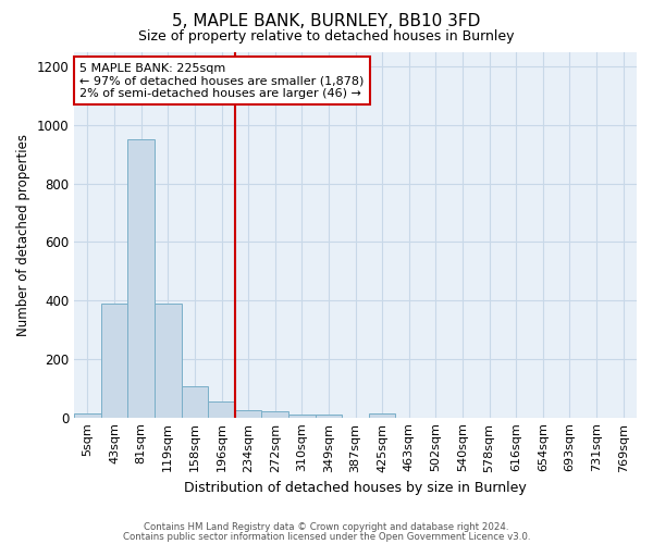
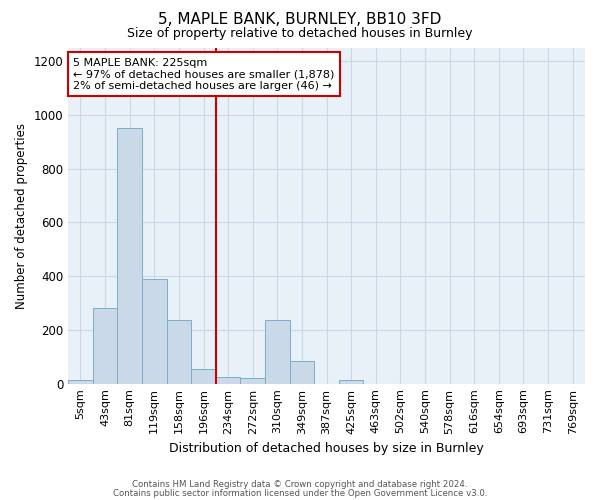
43sqm: 390 -> 280
158sqm: 105 -> 235
310sqm: 10 -> 235
349sqm: 10 -> 85
